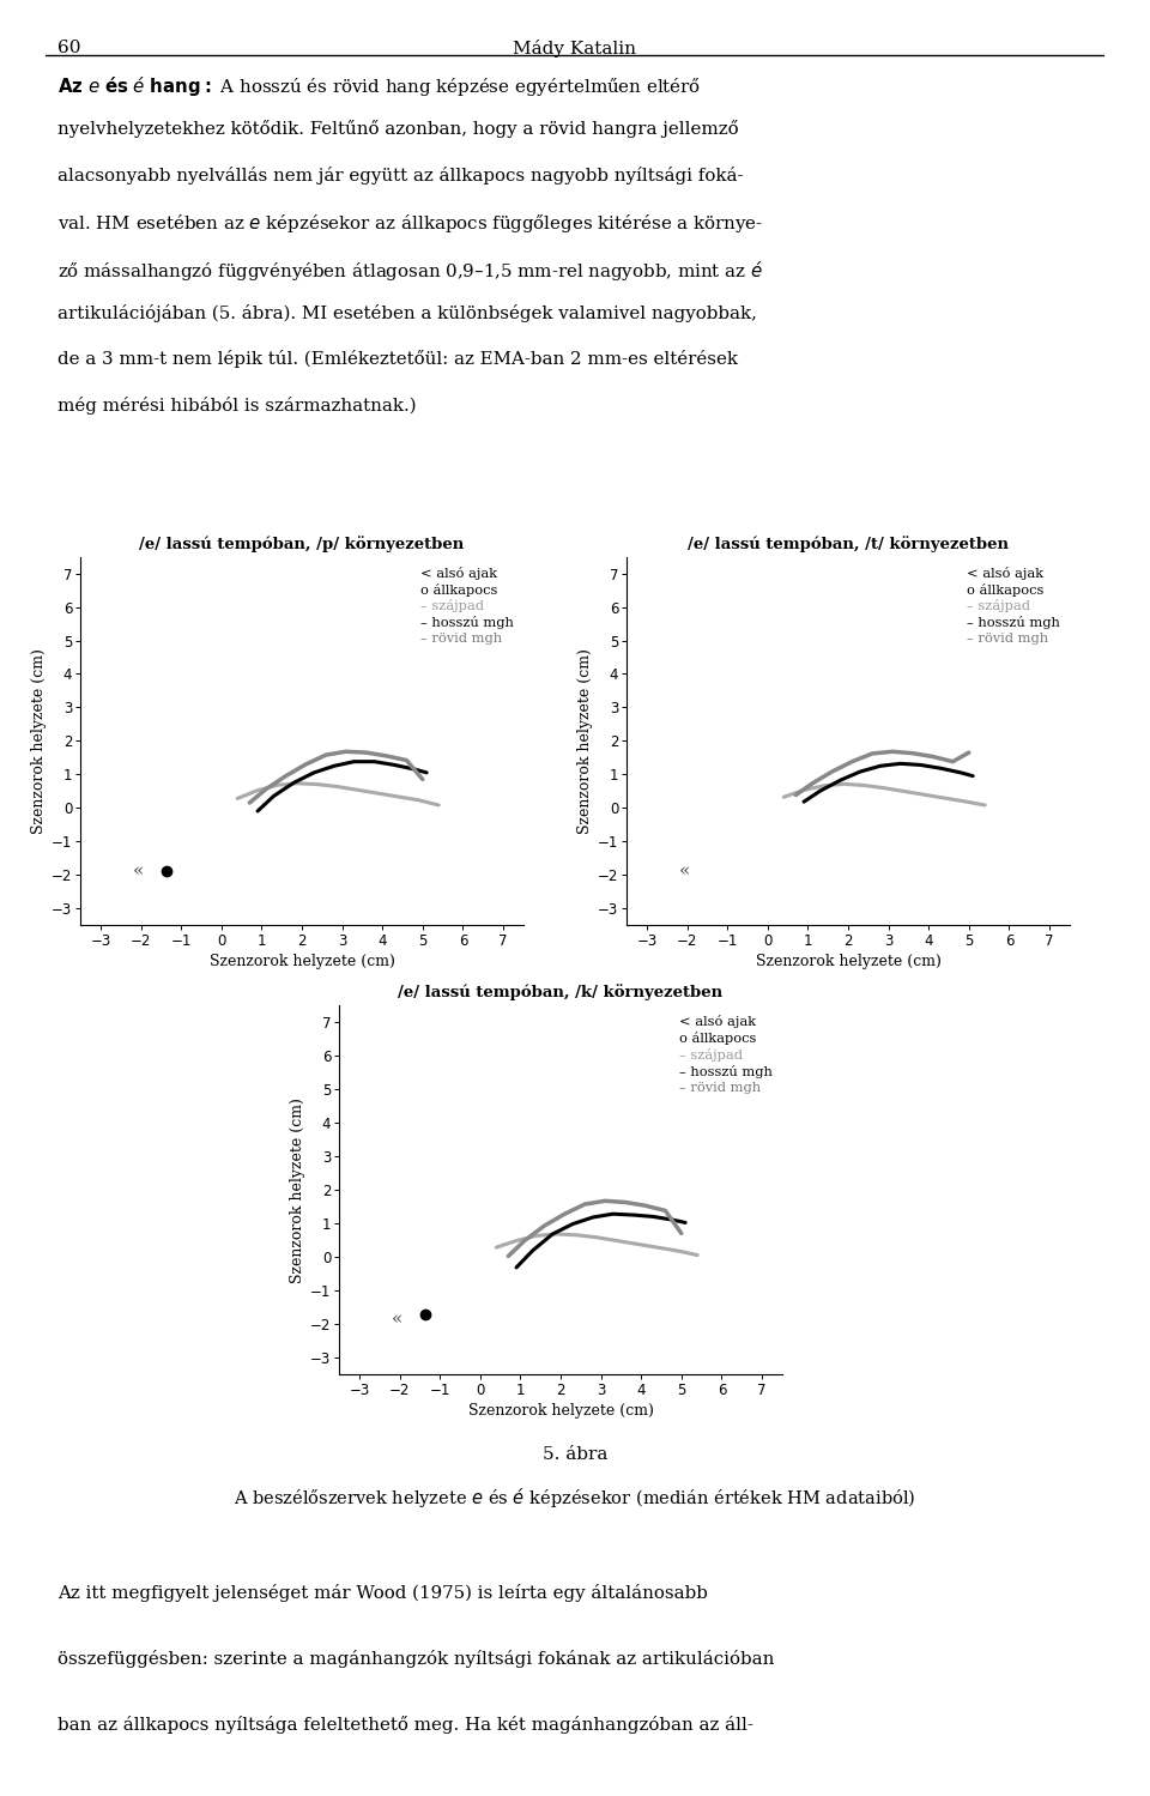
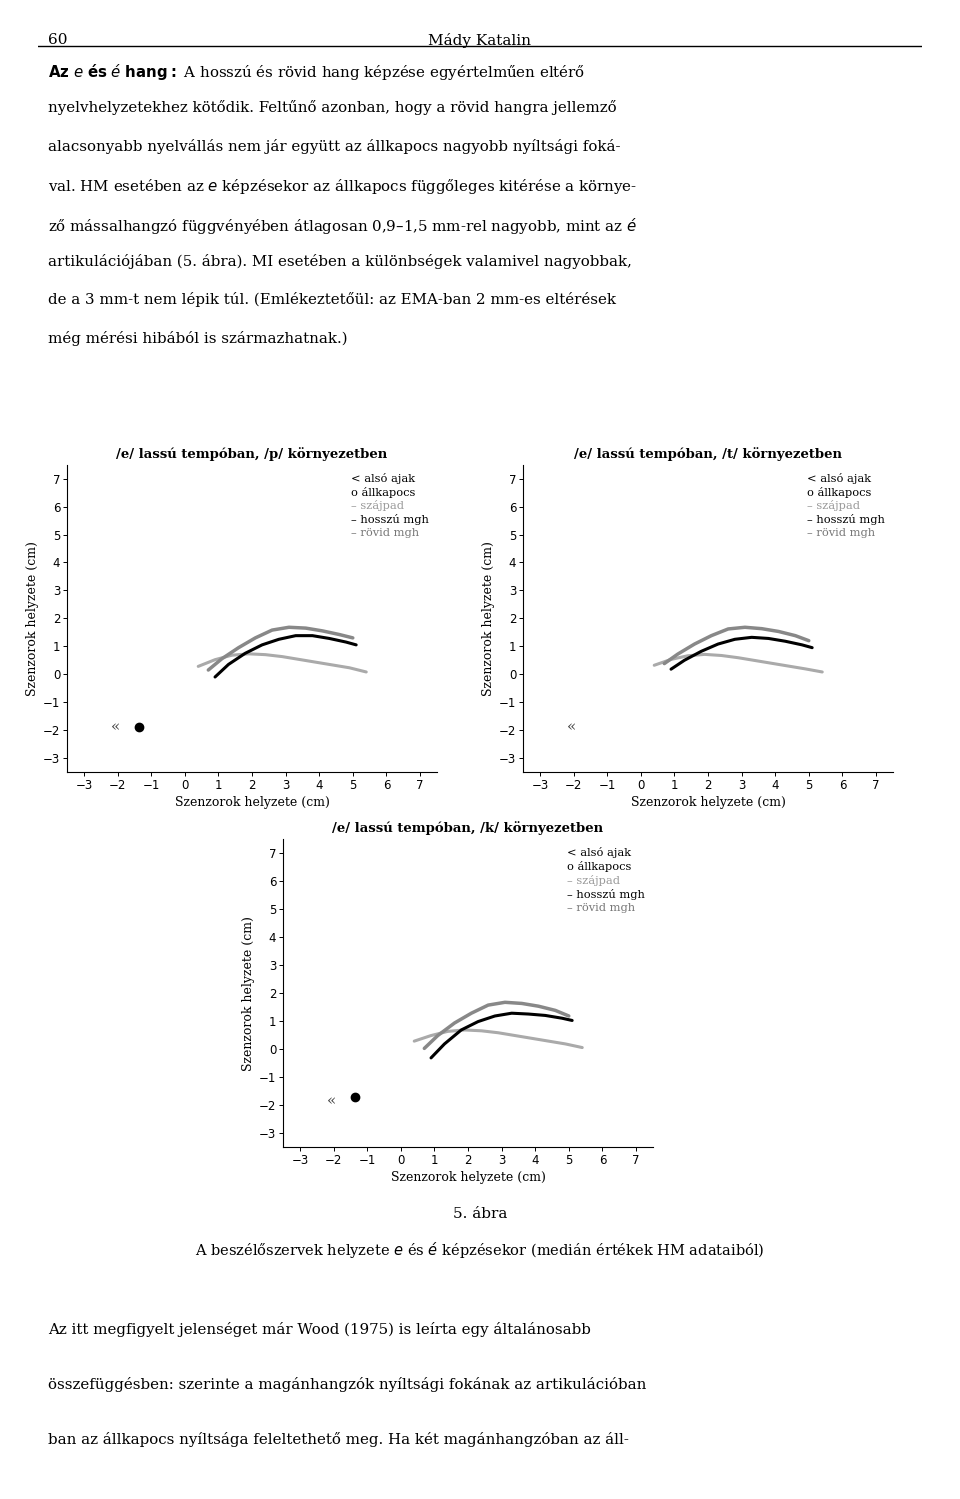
/e/ lassú tempóban, /p/ környezetben/– rövid mgh/5: 0.85 -> 1.30
/e/ lassú tempóban, /t/ környezetben/– rövid mgh/5: 1.65 -> 1.20
/e/ lassú tempóban, /k/ környezetben/– rövid mgh/5: 0.70 -> 1.18
